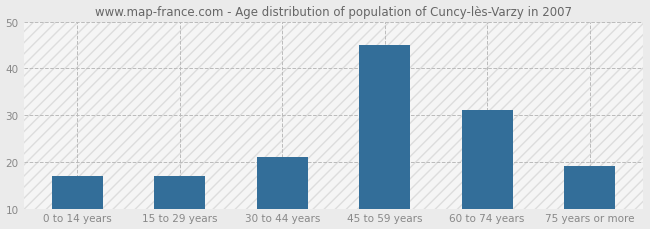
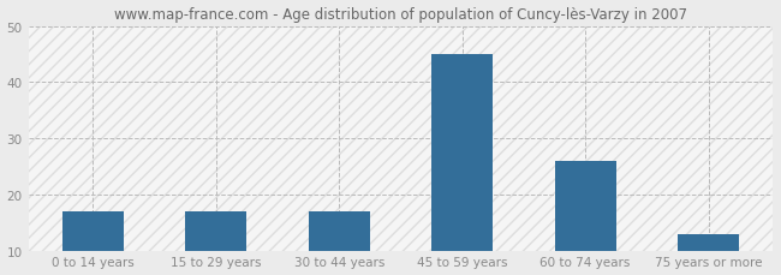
30 to 44 years: 21 -> 17
60 to 74 years: 31 -> 26
75 years or more: 19 -> 13
